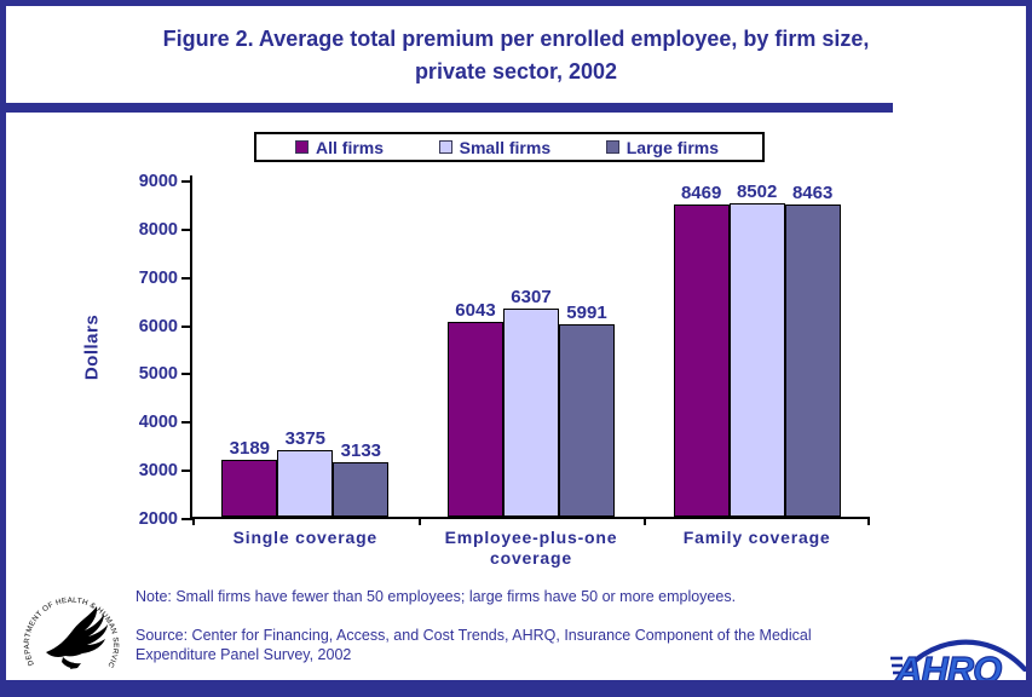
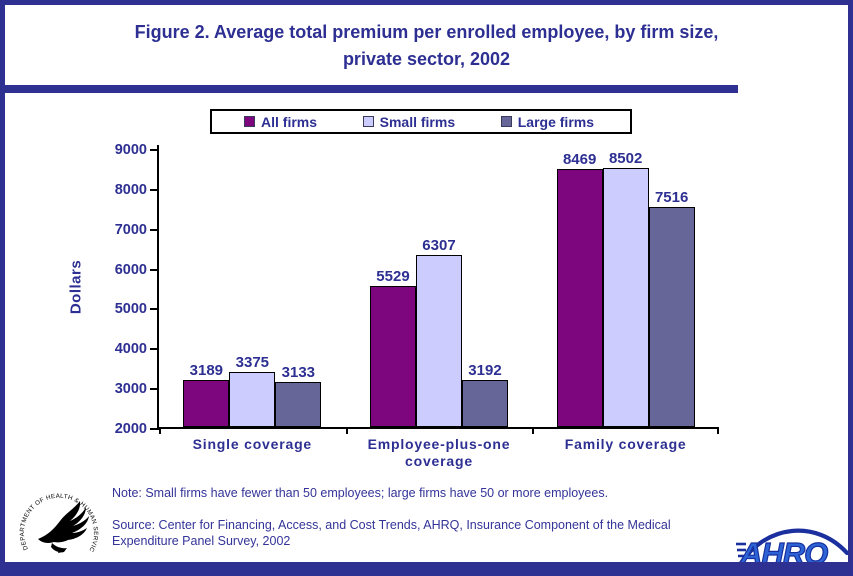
All firms/Employee-plus-one coverage: 6043 -> 5529
Large firms/Employee-plus-one coverage: 5991 -> 3192
Large firms/Family coverage: 8463 -> 7516
